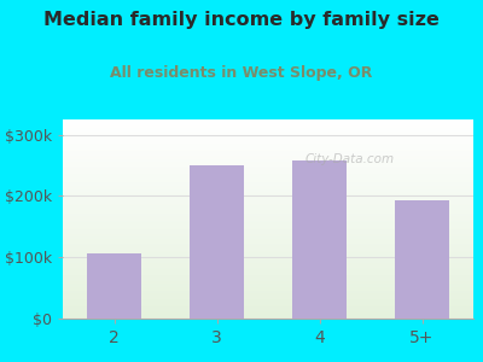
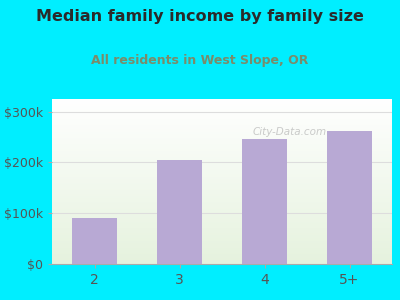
2: $106k -> $90k
3: $250k -> $205k
4: $258k -> $247k
5+: $194k -> $262k
